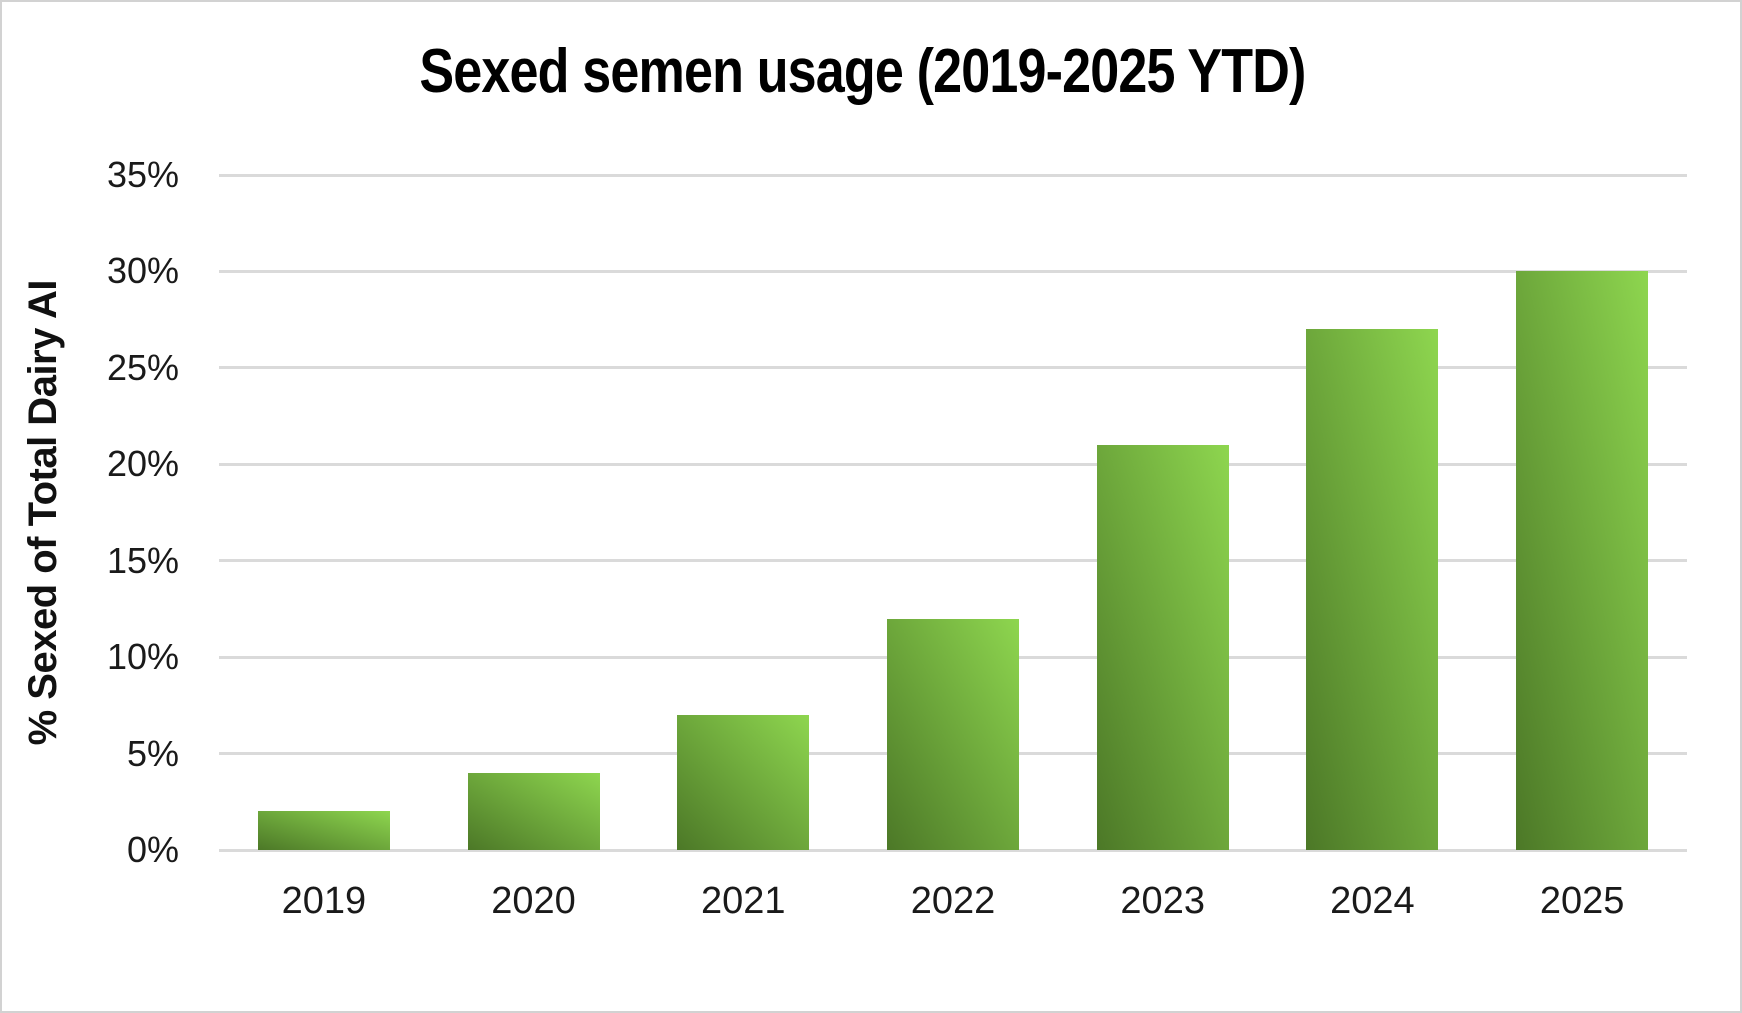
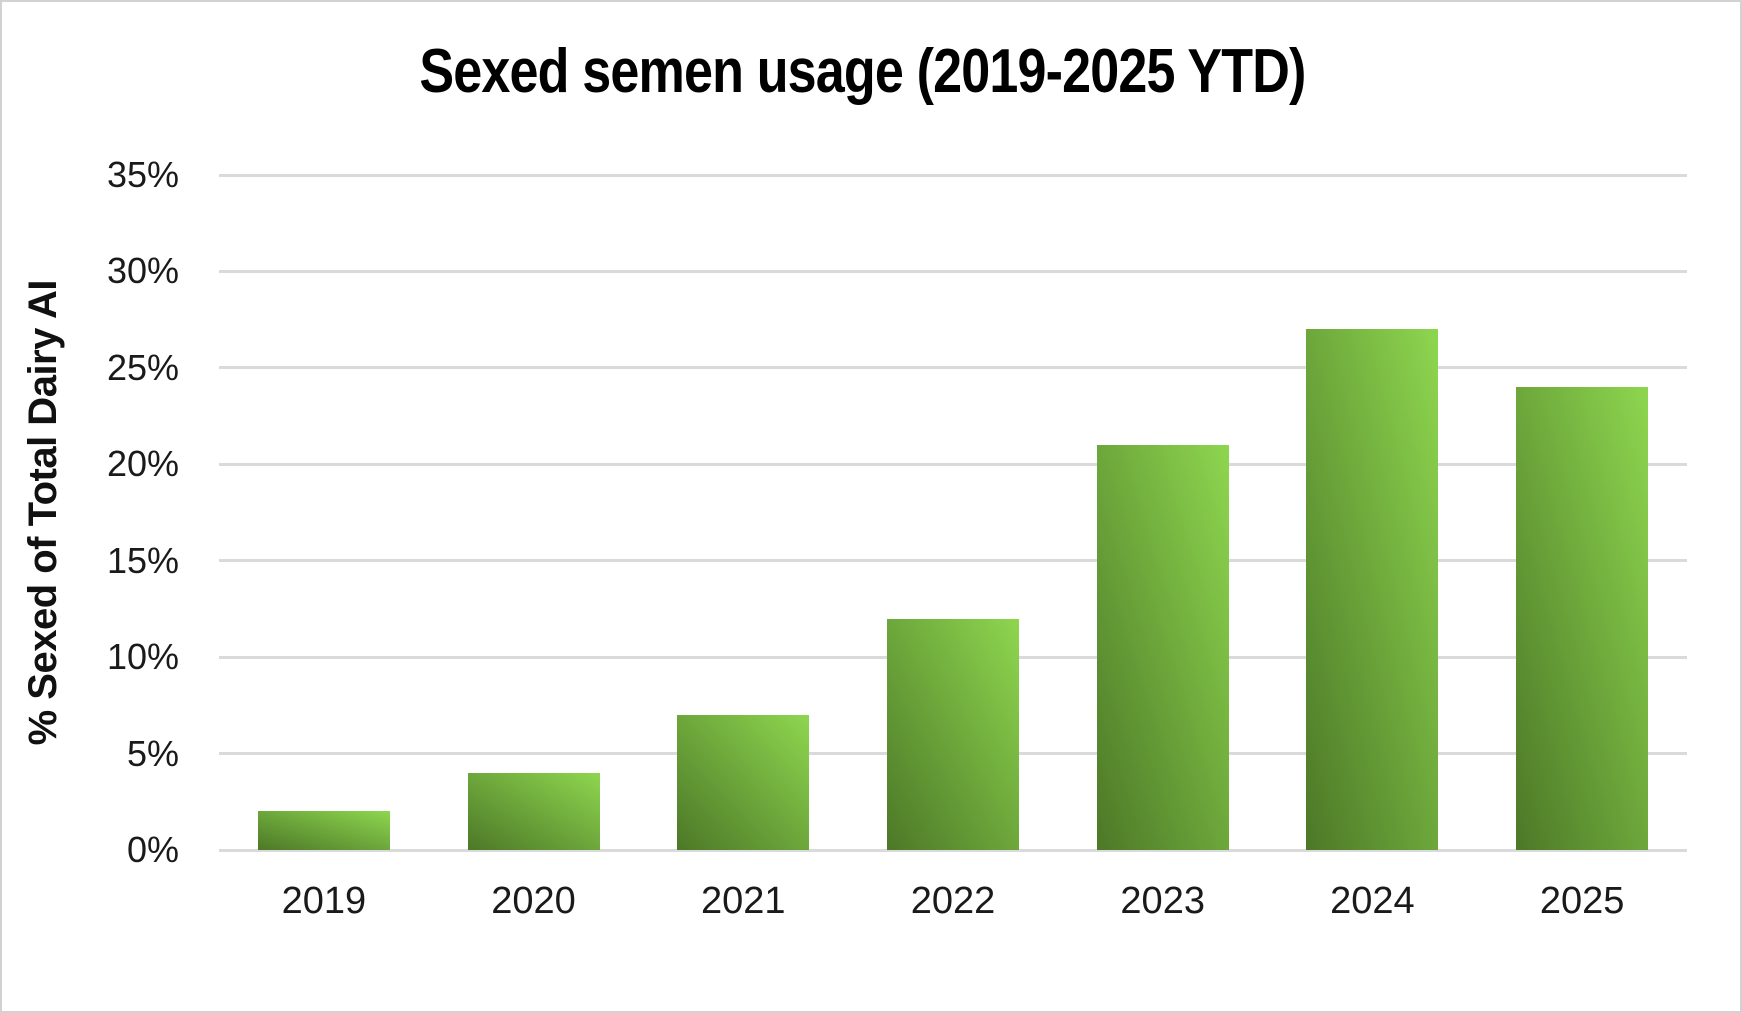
2025: 30% -> 24%
